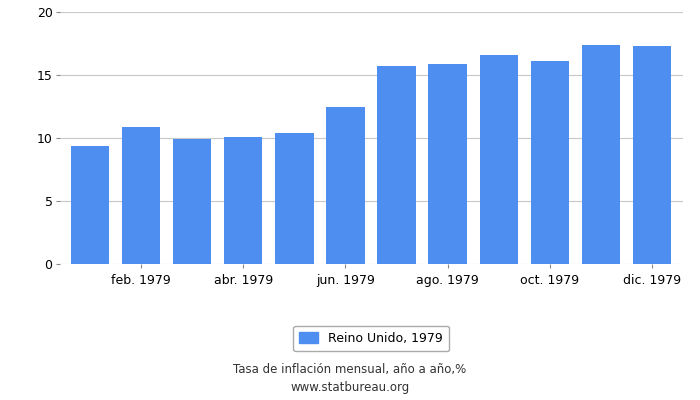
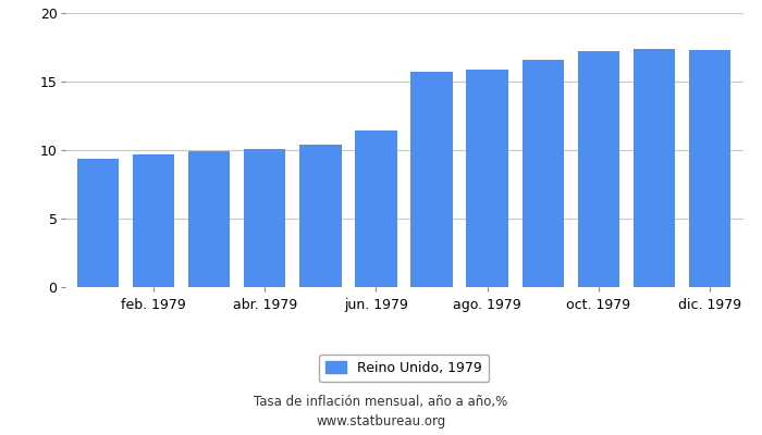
feb. 1979: 10.9 -> 9.7
jun. 1979: 12.5 -> 11.4
oct. 1979: 16.1 -> 17.2
